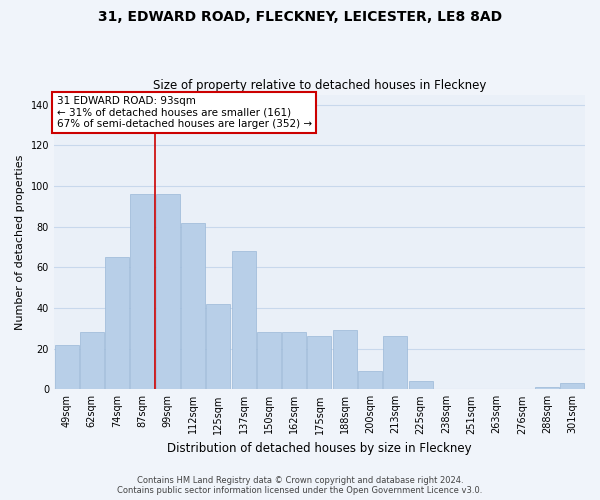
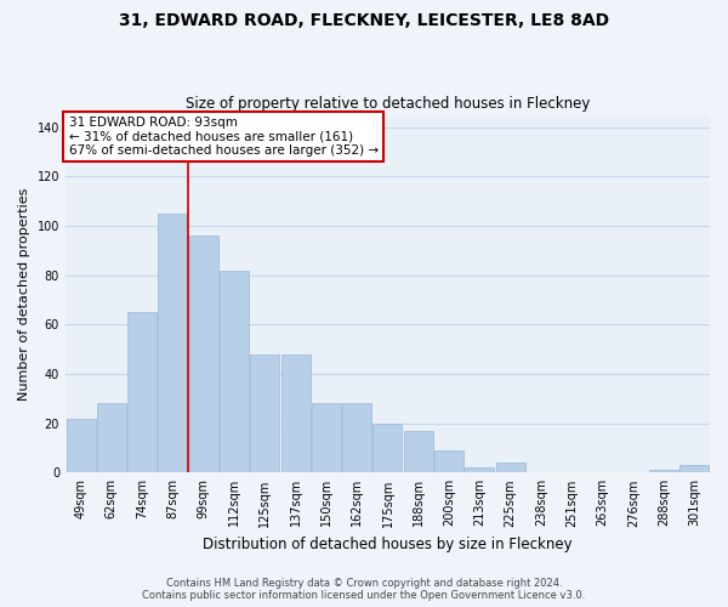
87sqm: 96 -> 105
125sqm: 42 -> 48
137sqm: 68 -> 48
175sqm: 26 -> 20
188sqm: 29 -> 17
213sqm: 26 -> 2
